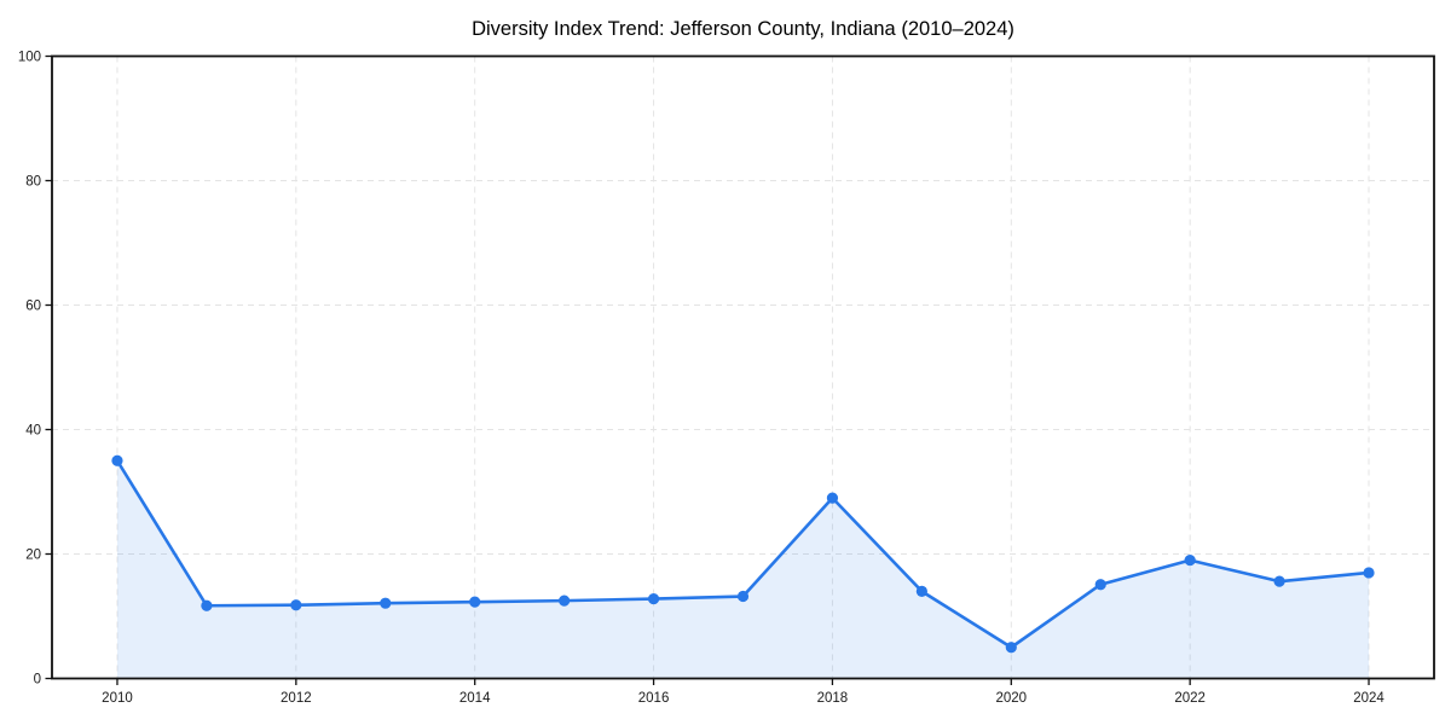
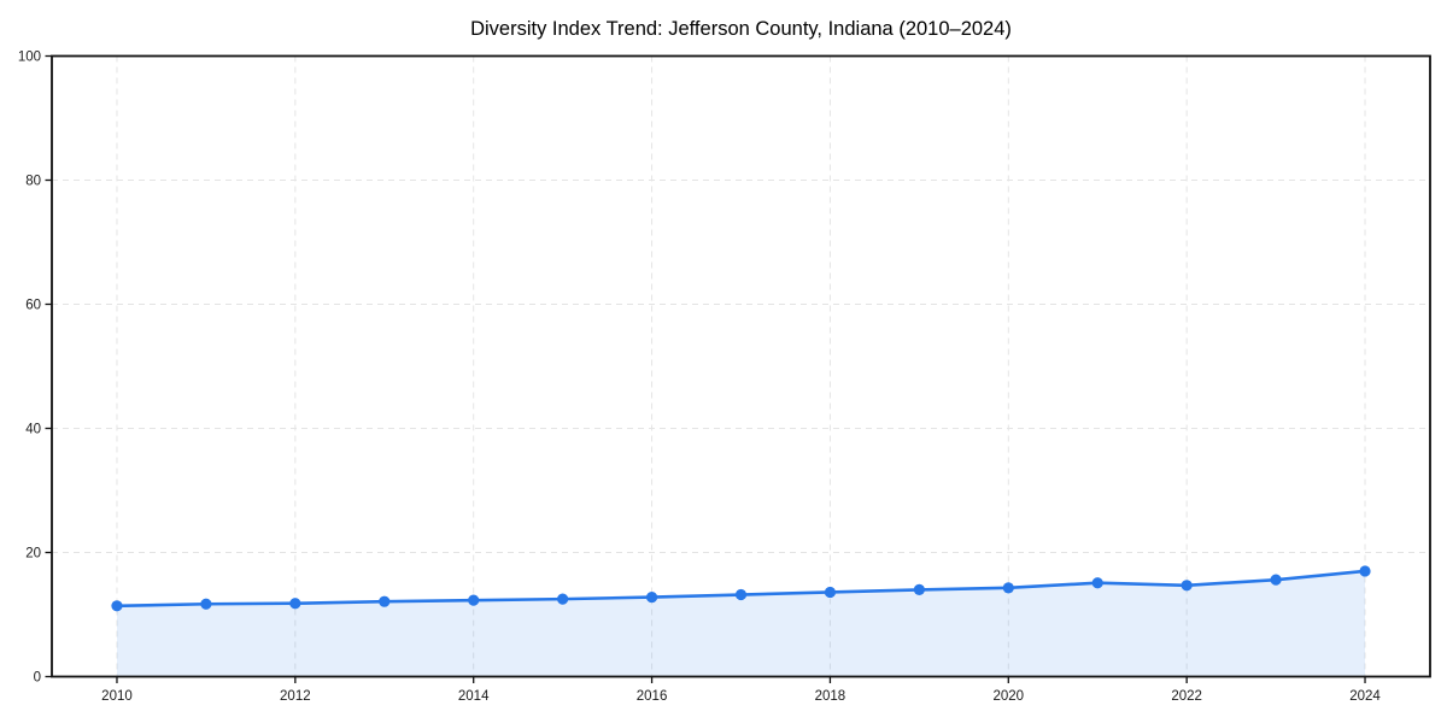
2010: 35 -> 11
2018: 29 -> 14
2020: 5 -> 14
2022: 19 -> 15
